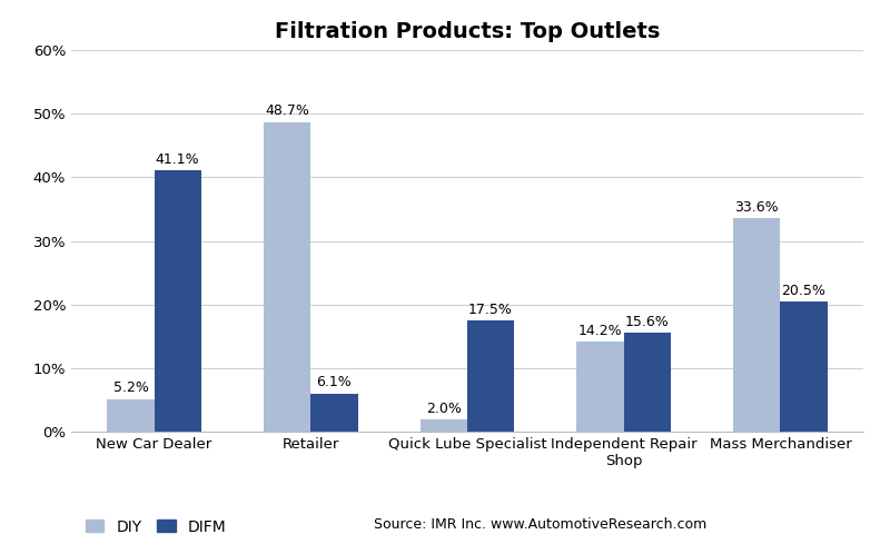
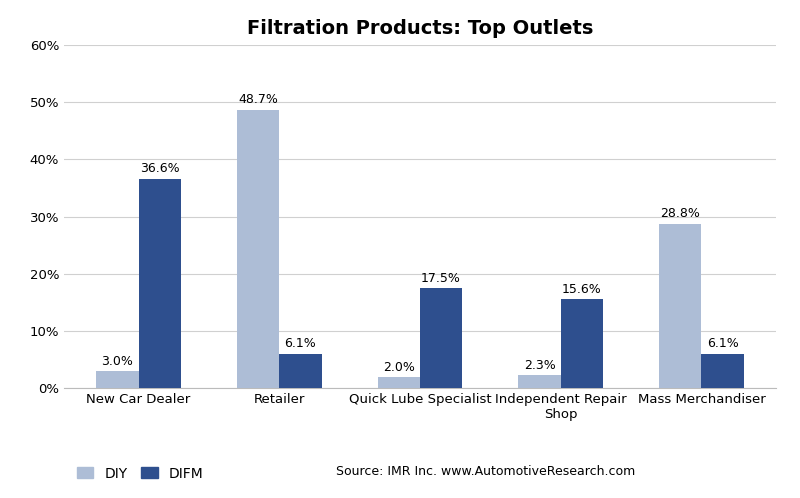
DIY/New Car Dealer: 5.2% -> 3.0%
DIFM/New Car Dealer: 41.1% -> 36.6%
DIY/Independent Repair Shop: 14.2% -> 2.3%
DIY/Mass Merchandiser: 33.6% -> 28.8%
DIFM/Mass Merchandiser: 20.5% -> 6.1%
